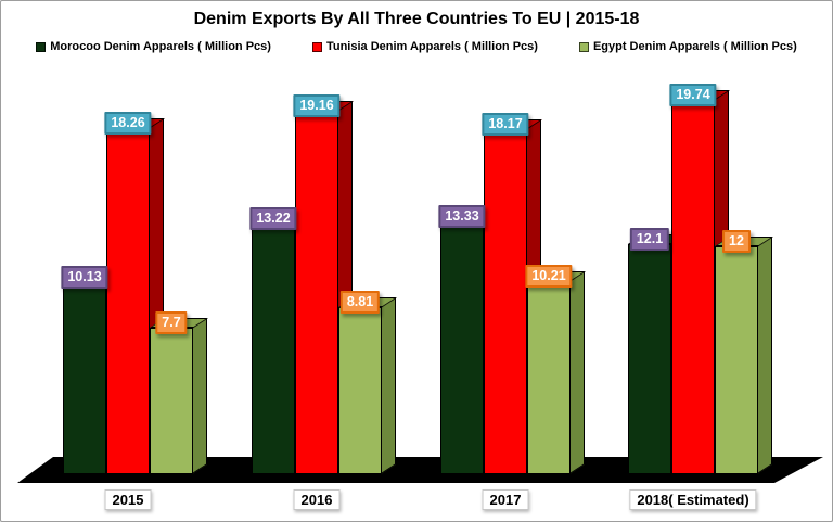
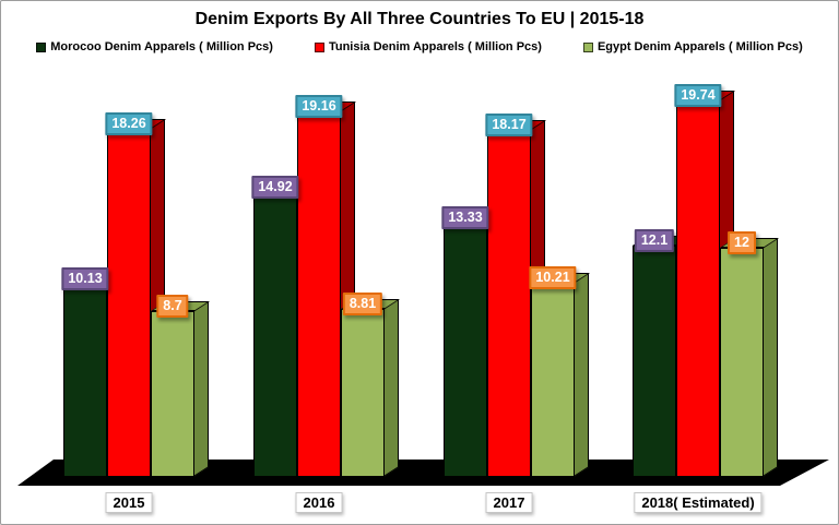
Egypt Denim Apparels ( Million Pcs)/2015: 7.7 -> 8.7
Morocoo Denim Apparels ( Million Pcs)/2016: 13.22 -> 14.92
